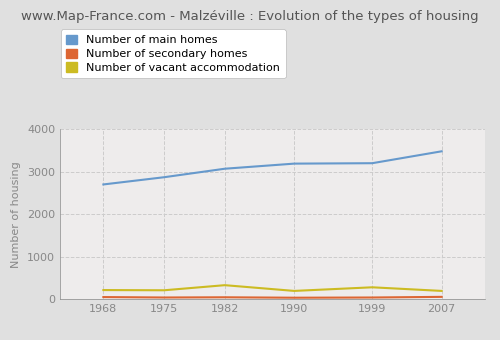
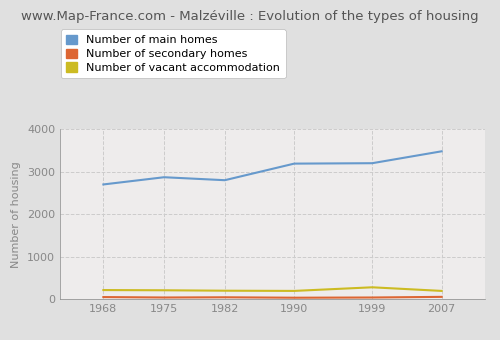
Number of main homes/1982: 3070 -> 2800
Number of vacant accommodation/1982: 330 -> 200
